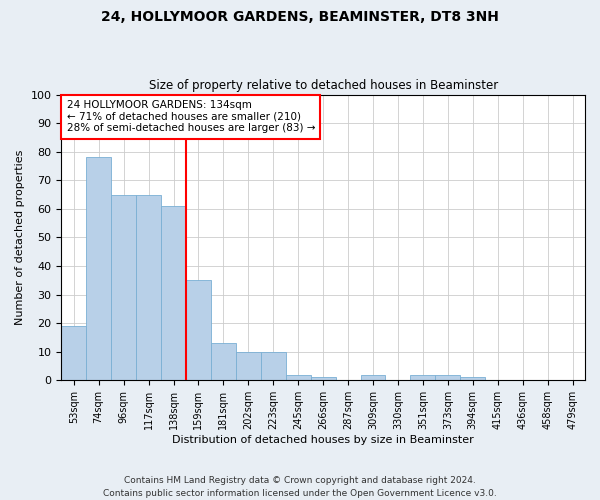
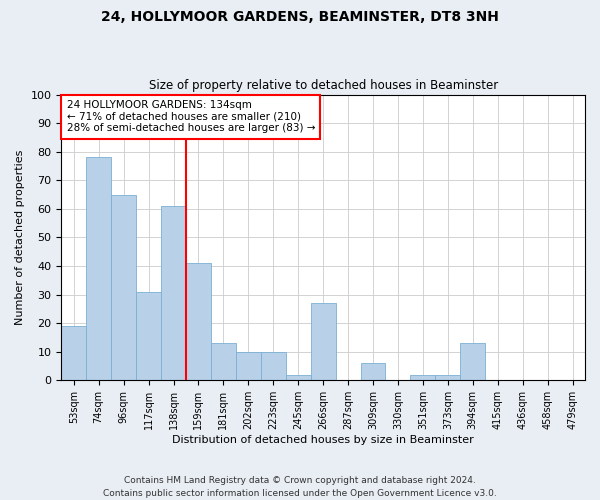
117sqm: 65 -> 31
159sqm: 35 -> 41
266sqm: 1 -> 27
309sqm: 2 -> 6
394sqm: 1 -> 13
